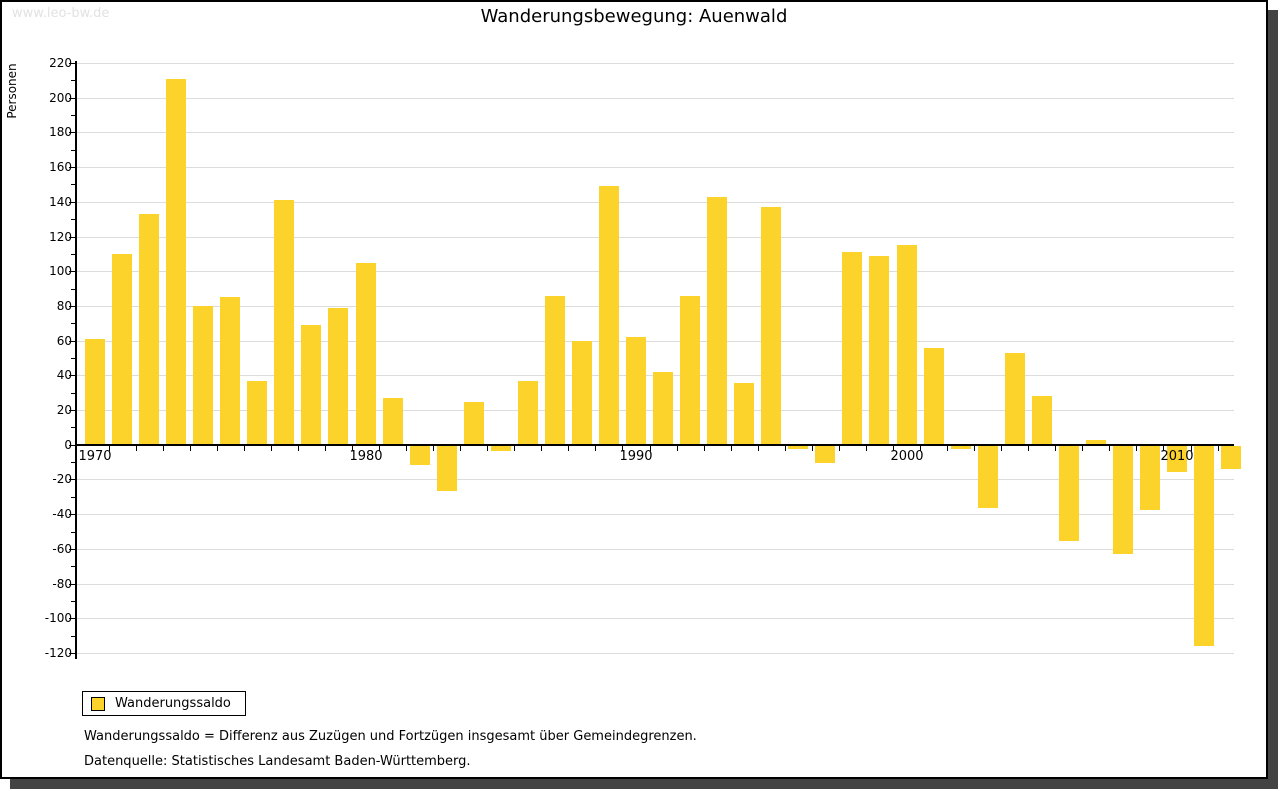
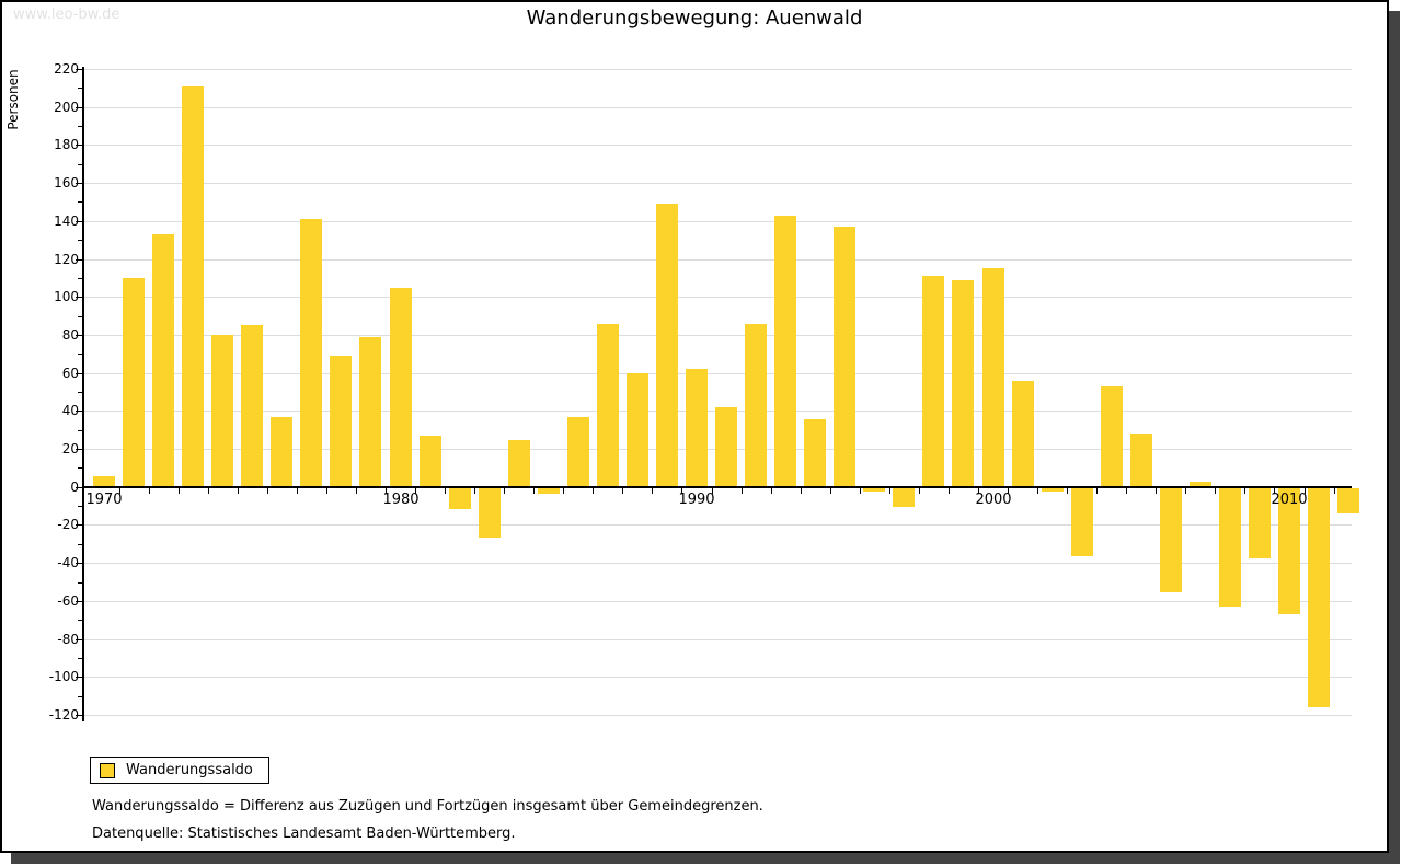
1970: 61 -> 6
2010: -15 -> -66
